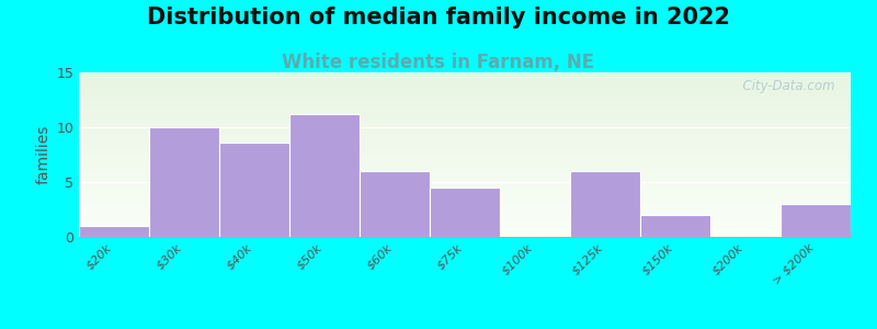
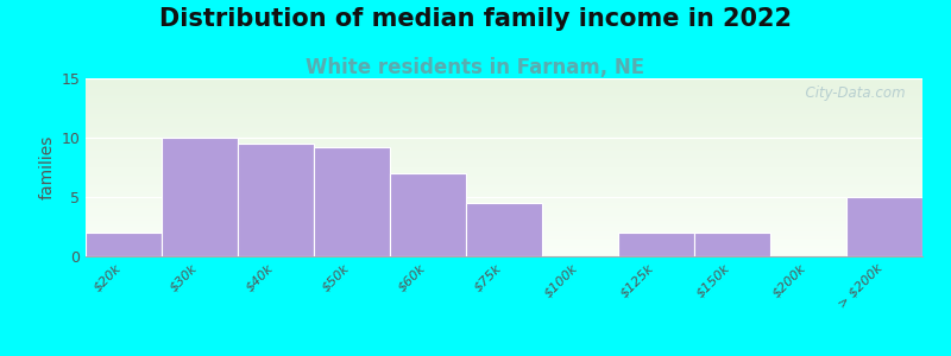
$20k: 1.0 -> 2.0
$40k: 8.6 -> 9.5
$50k: 11.2 -> 9.2
$60k: 6.0 -> 7.0
$125k: 6.0 -> 2.0
> $200k: 3.0 -> 5.0
